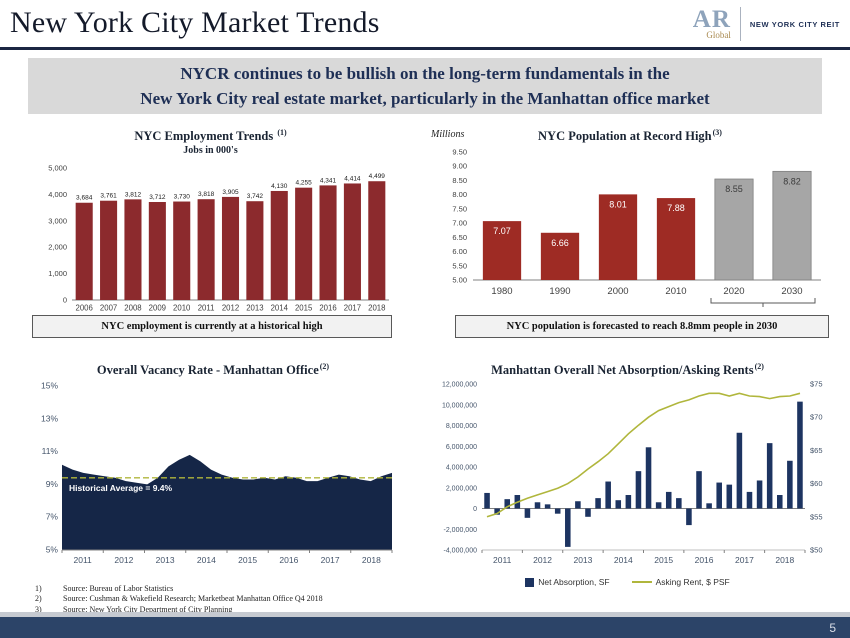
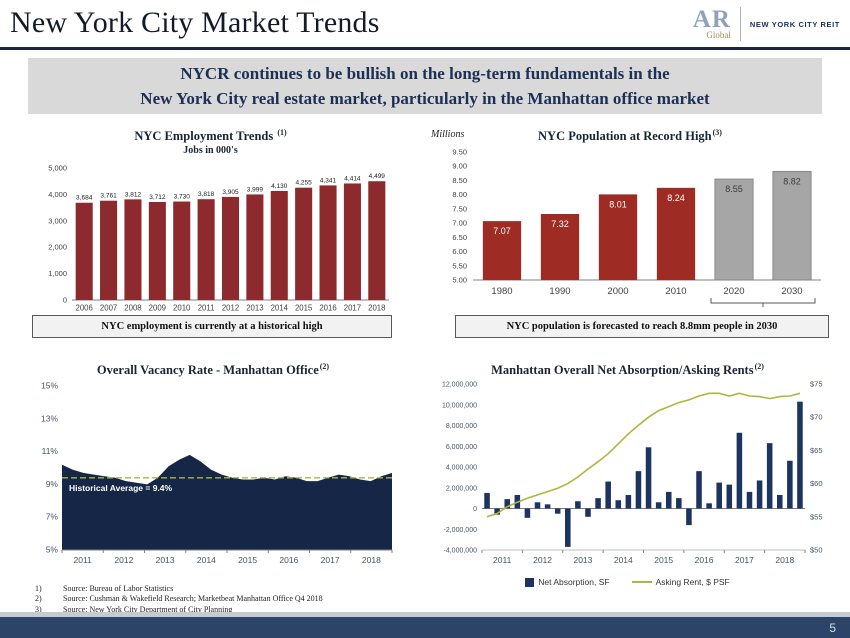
NYC Employment Trends/2013: 3,742 -> 3,999
NYC Population at Record High/1990: 6.66 -> 7.32
NYC Population at Record High/2010: 7.88 -> 8.24
